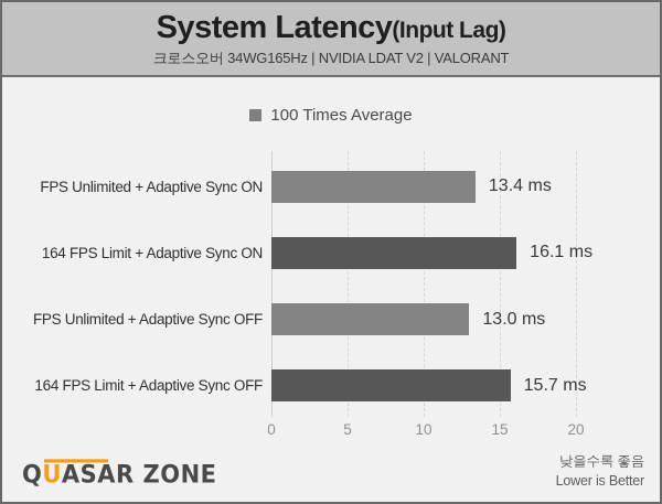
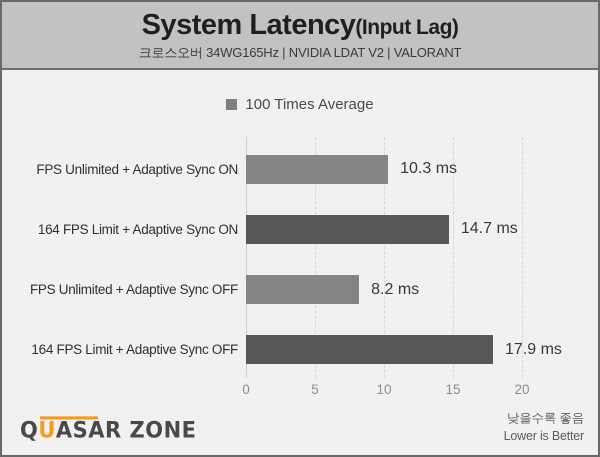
FPS Unlimited + Adaptive Sync ON: 13.4 -> 10.3
164 FPS Limit + Adaptive Sync ON: 16.1 -> 14.7
FPS Unlimited + Adaptive Sync OFF: 13.0 -> 8.2
164 FPS Limit + Adaptive Sync OFF: 15.7 -> 17.9
